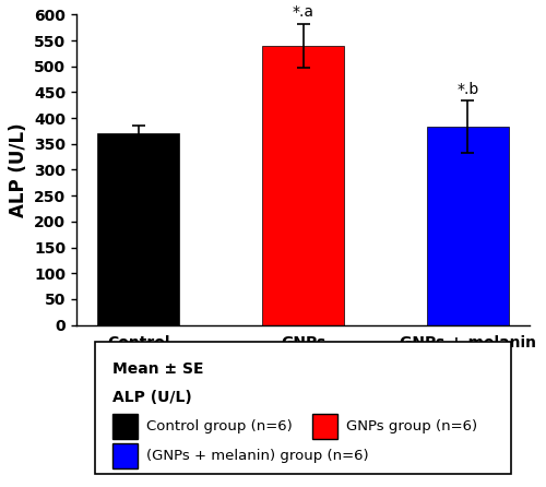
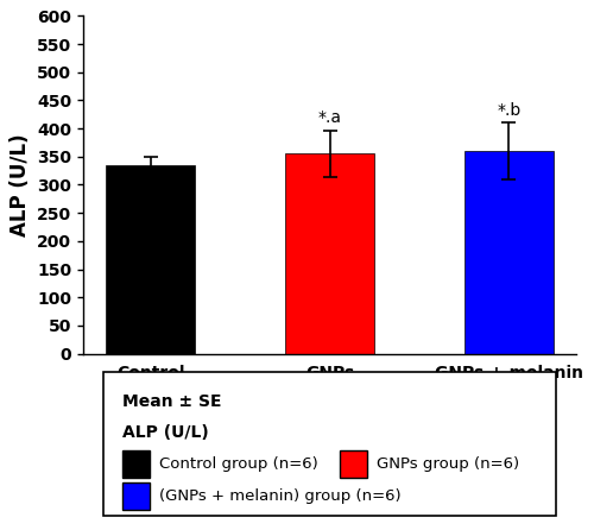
Control: 370 -> 335
GNPs: 540 -> 355
GNPs + melanin: 383 -> 360
